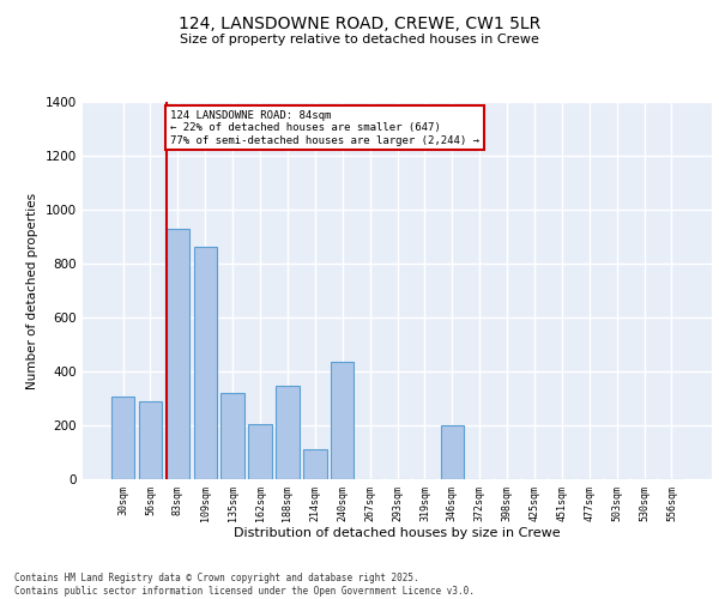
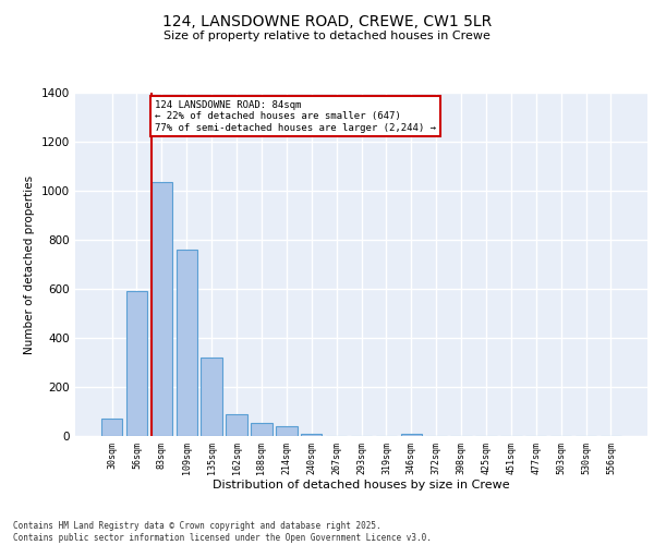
30sqm: 305 -> 70
56sqm: 290 -> 590
83sqm: 930 -> 1035
109sqm: 860 -> 760
162sqm: 205 -> 90
188sqm: 345 -> 55
214sqm: 110 -> 40
240sqm: 435 -> 10
346sqm: 200 -> 10
